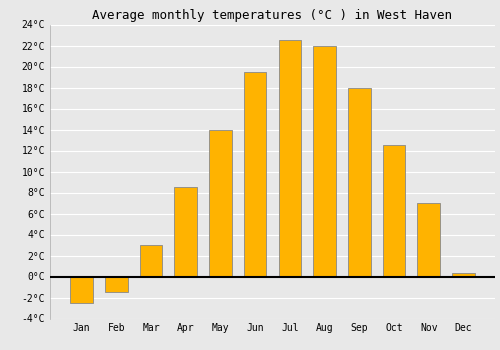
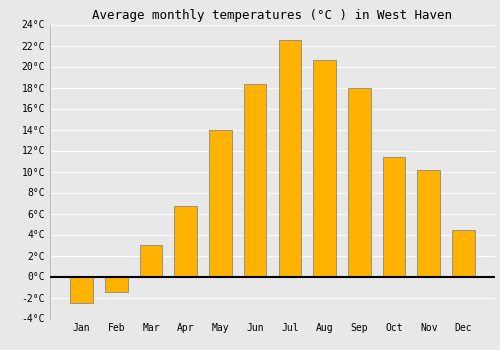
Apr: 8.5°C -> 6.7°C
Jun: 19.5°C -> 18.3°C
Aug: 22.0°C -> 20.6°C
Oct: 12.5°C -> 11.4°C
Nov: 7.0°C -> 10.1°C
Dec: 0.3°C -> 4.4°C
